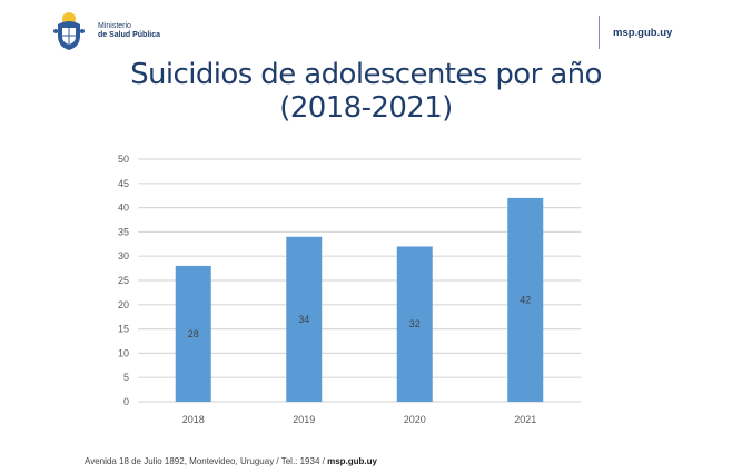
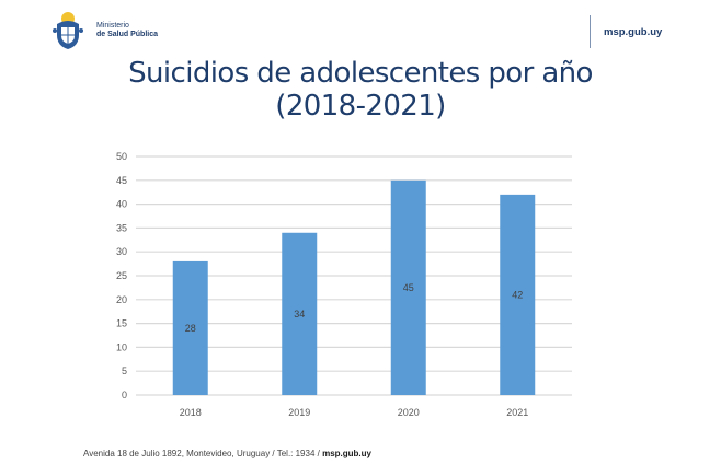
2020: 32 -> 45
